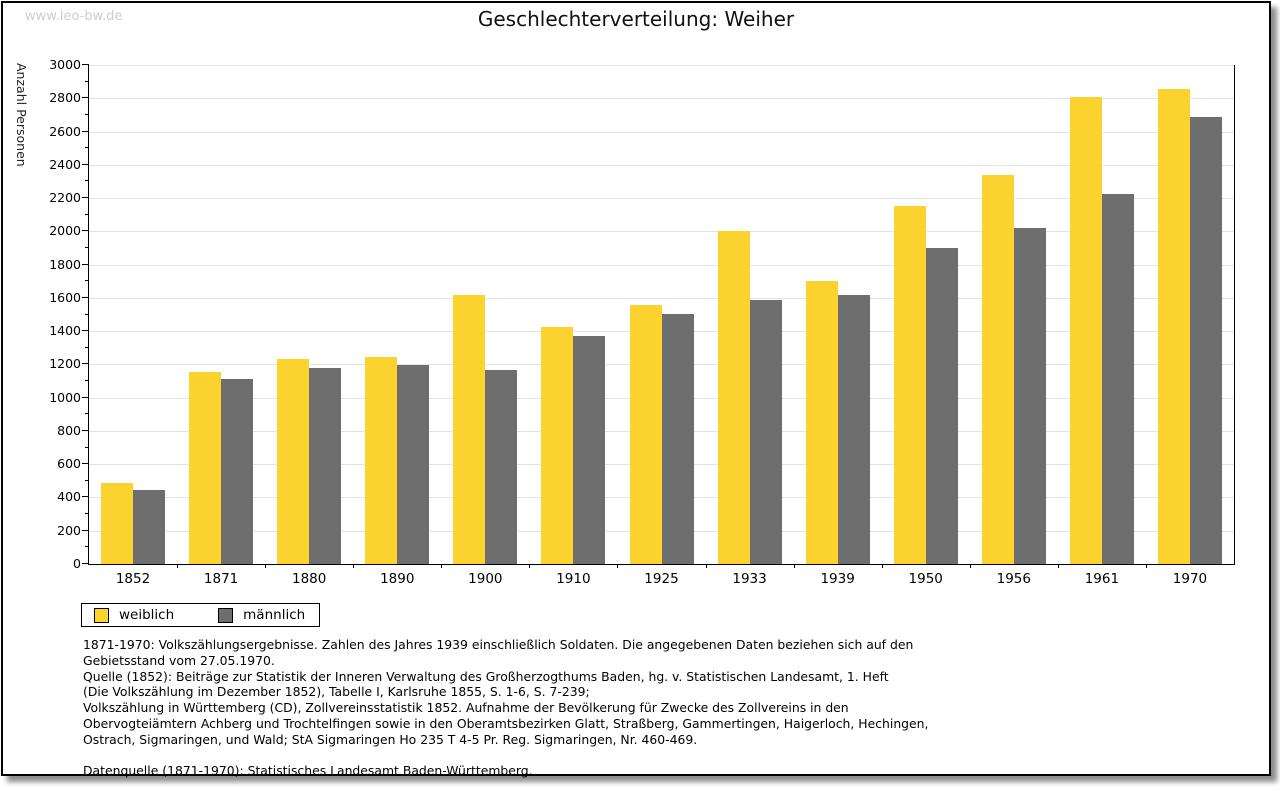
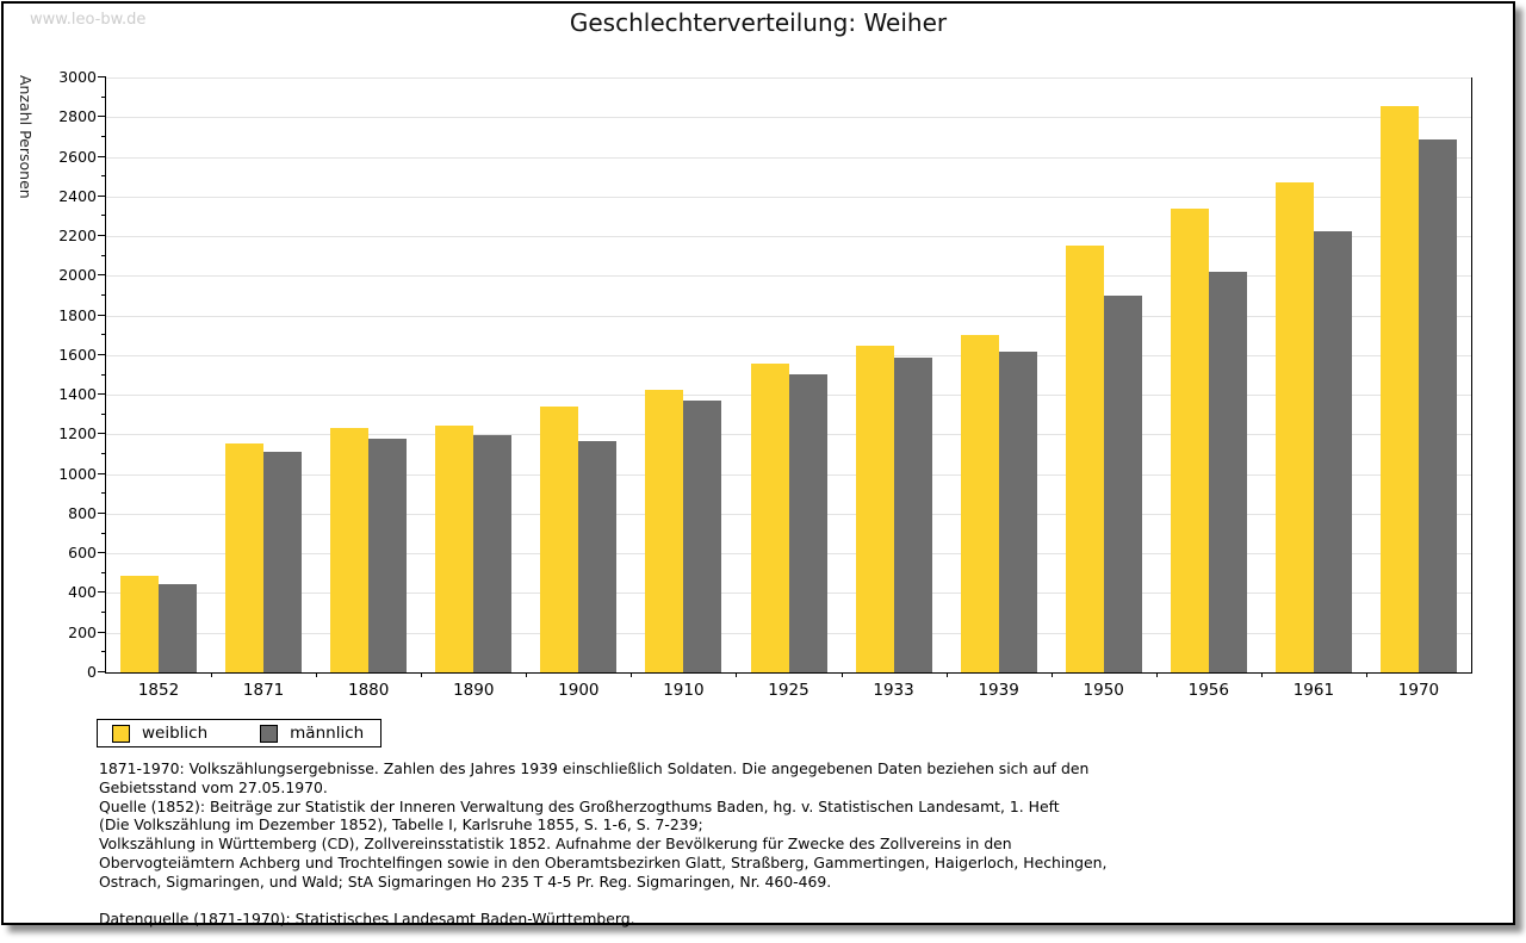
weiblich/1900: 1620 -> 1340
weiblich/1933: 2000 -> 1650
weiblich/1961: 2810 -> 2470
